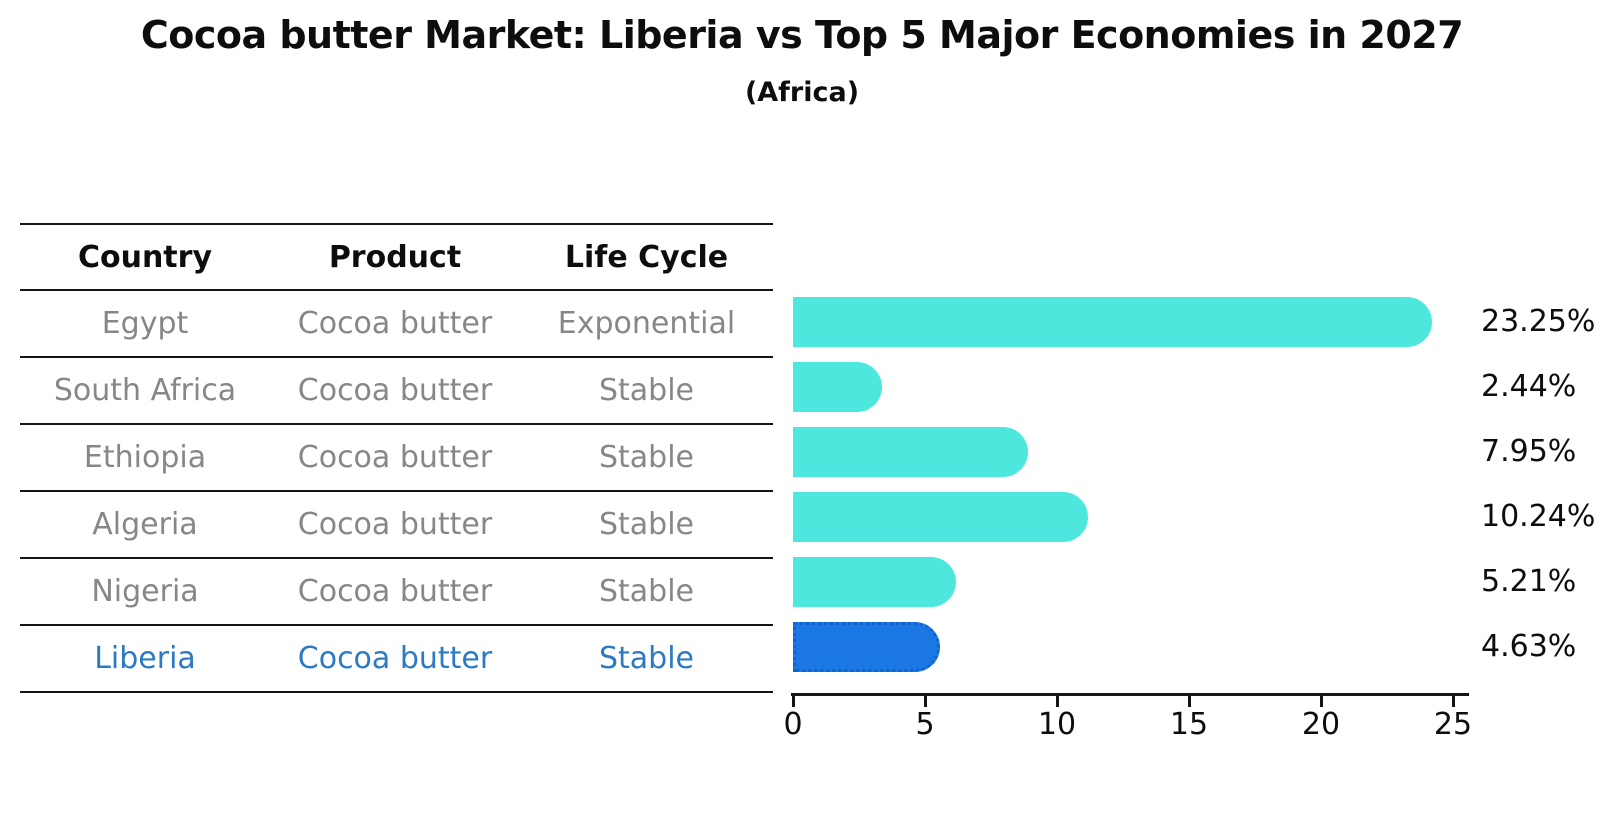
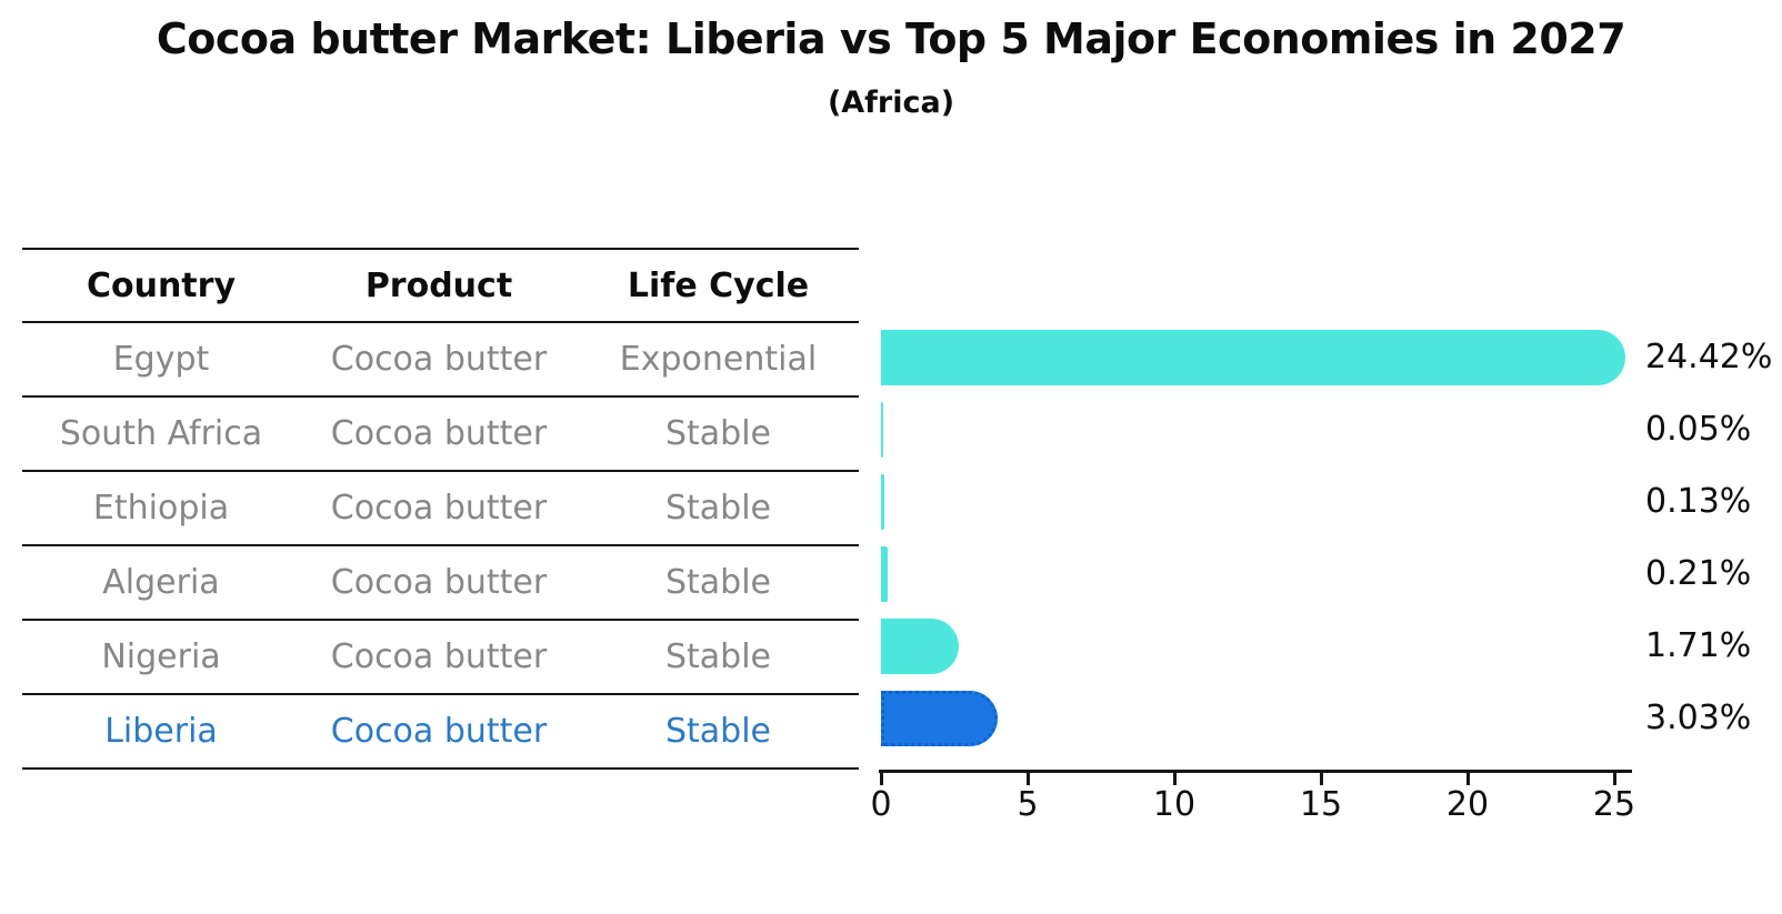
Egypt: 23.25% -> 24.42%
South Africa: 2.44% -> 0.05%
Ethiopia: 7.95% -> 0.13%
Algeria: 10.24% -> 0.21%
Nigeria: 5.21% -> 1.71%
Liberia: 4.63% -> 3.03%
